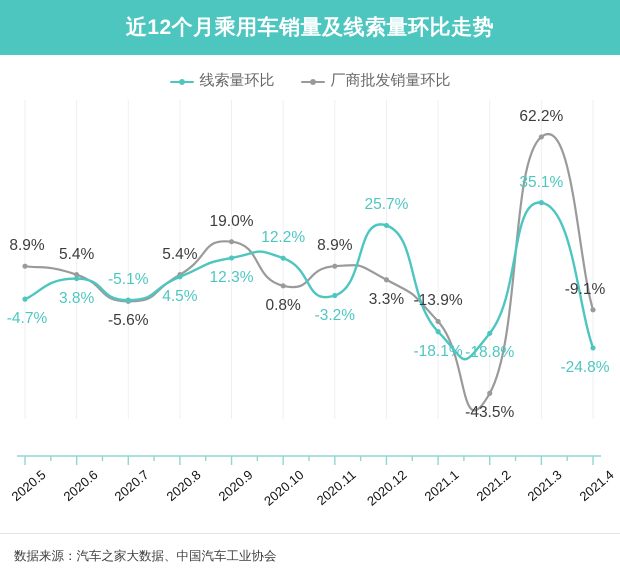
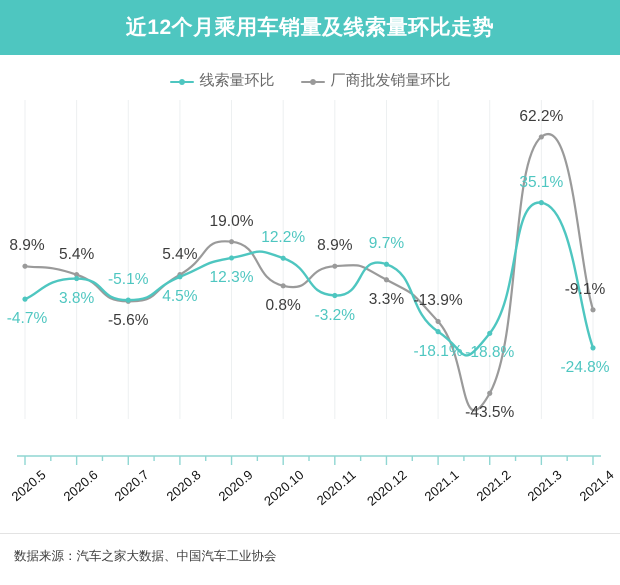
线索量环比/2020.12: 25.7% -> 9.7%
